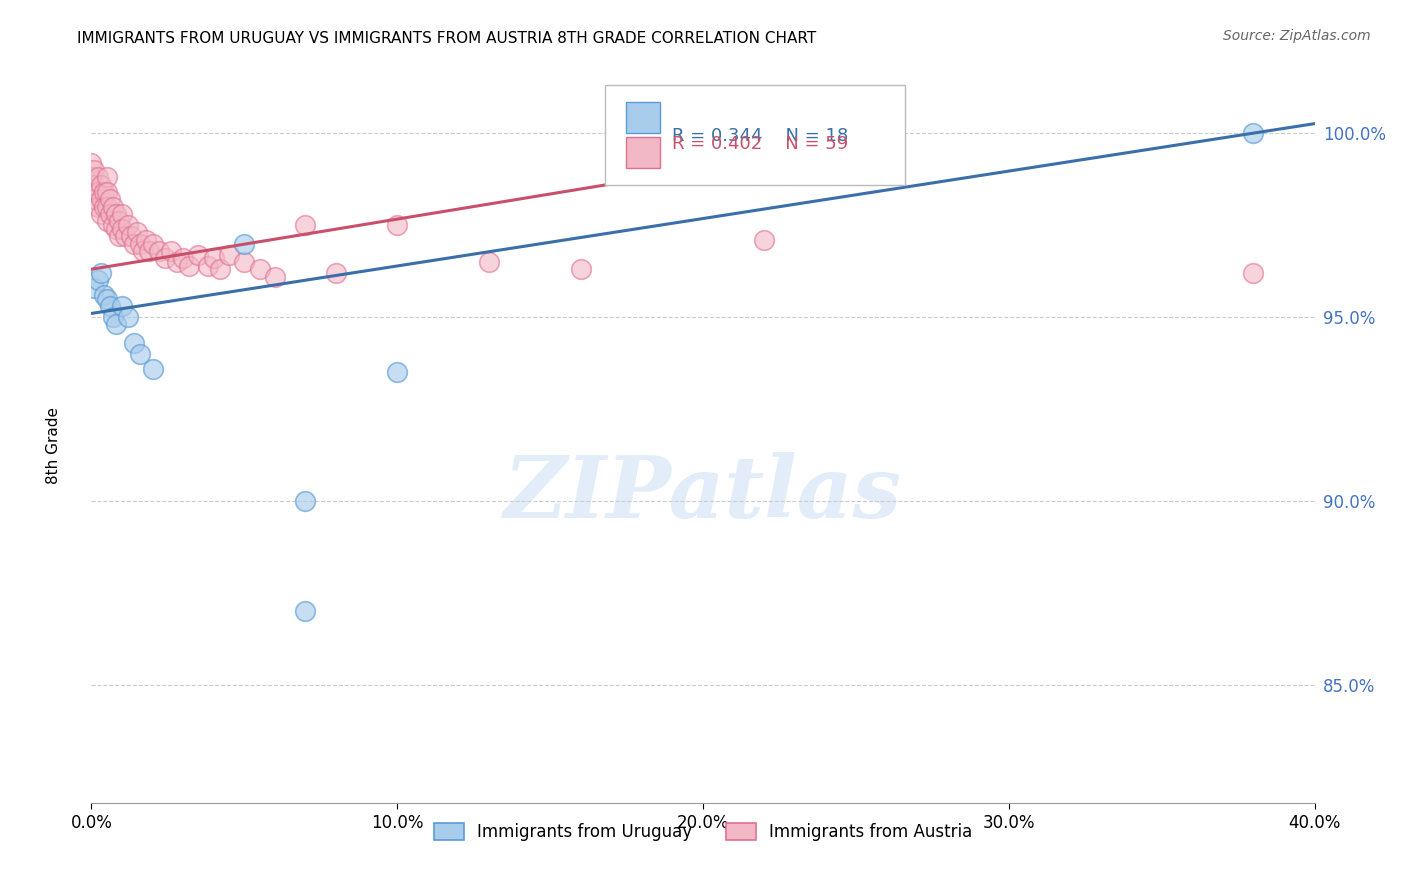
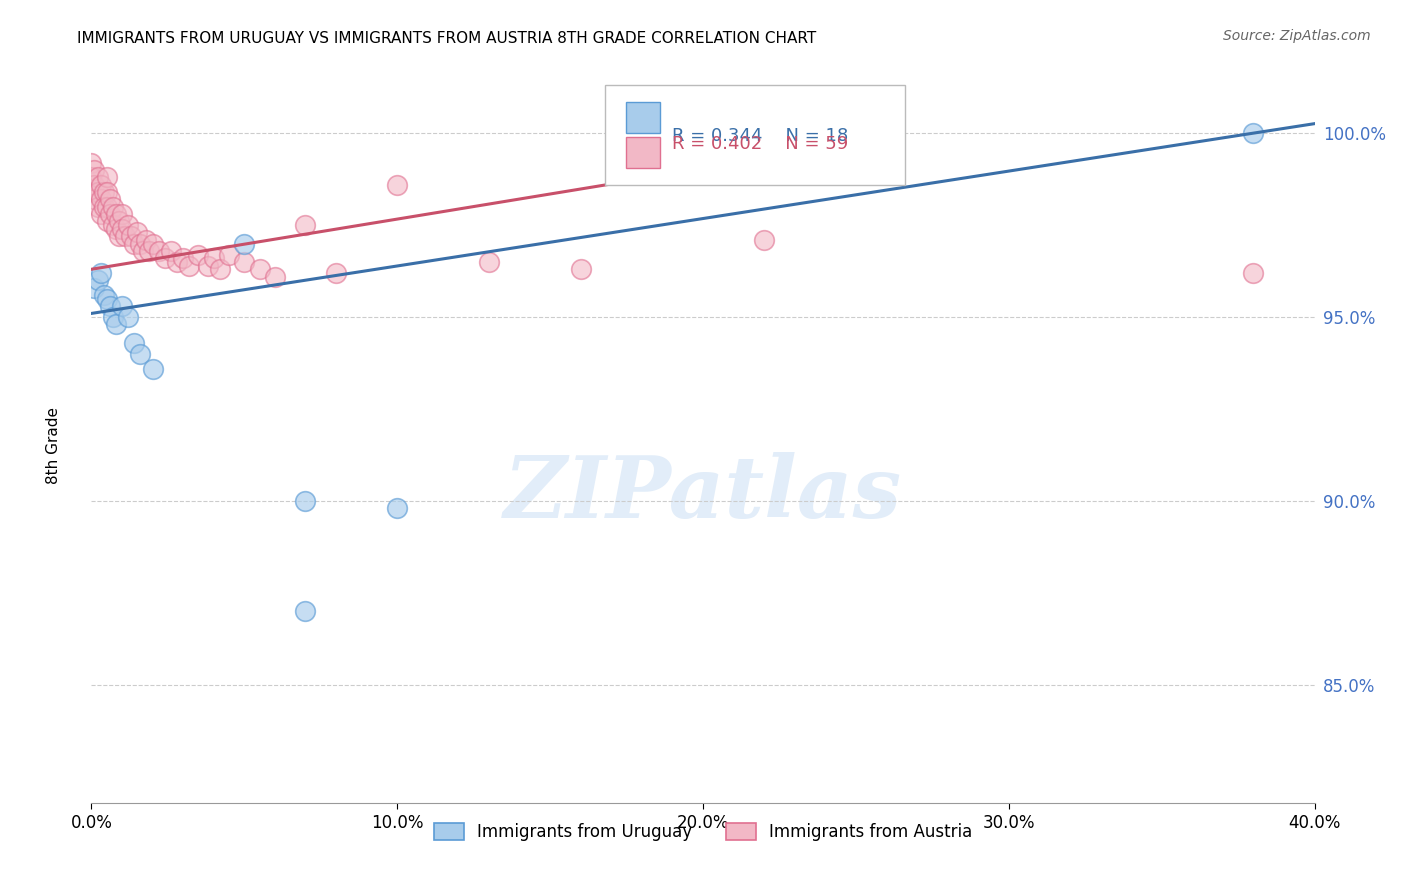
Immigrants from Uruguay/10.0%: 93.5% -> 89.8%
Immigrants from Austria/10.0%: 97.5% -> 98.6%
